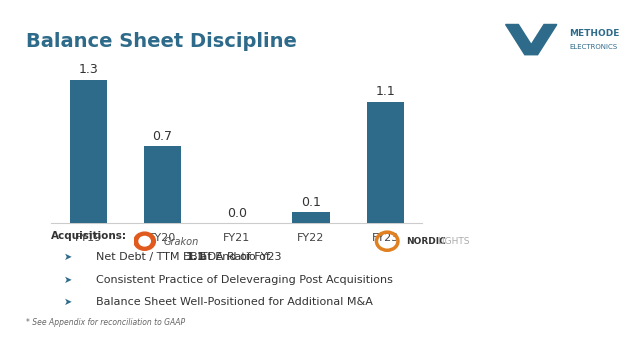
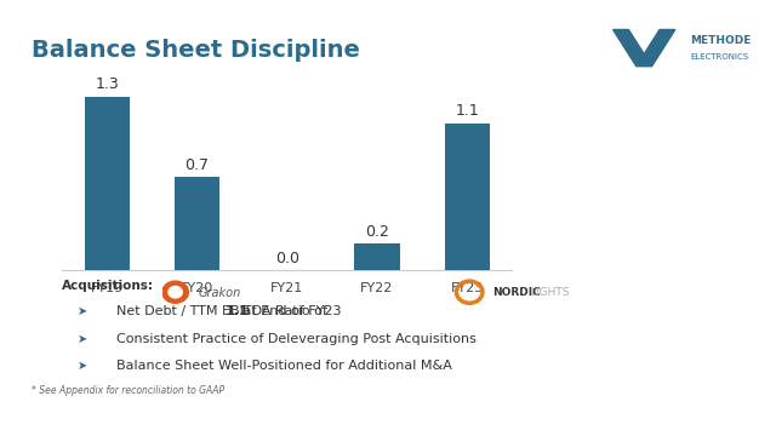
FY22: 0.1 -> 0.2
